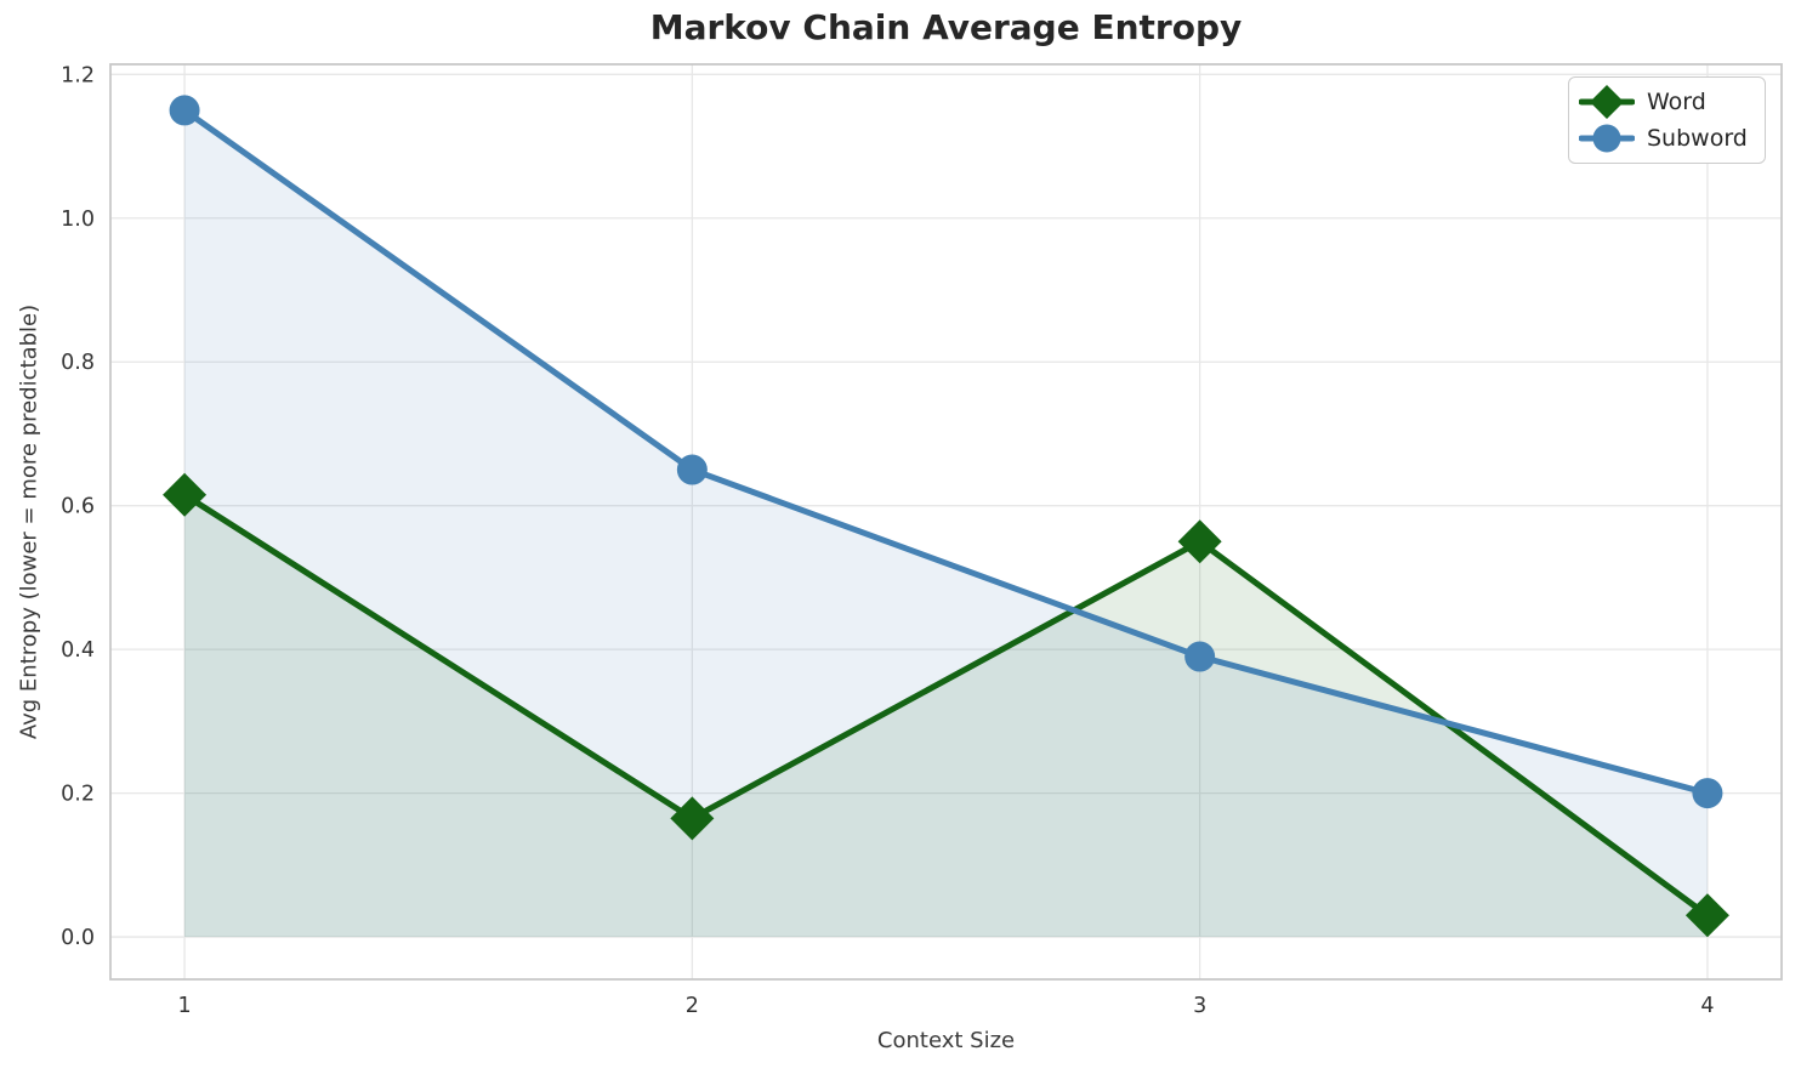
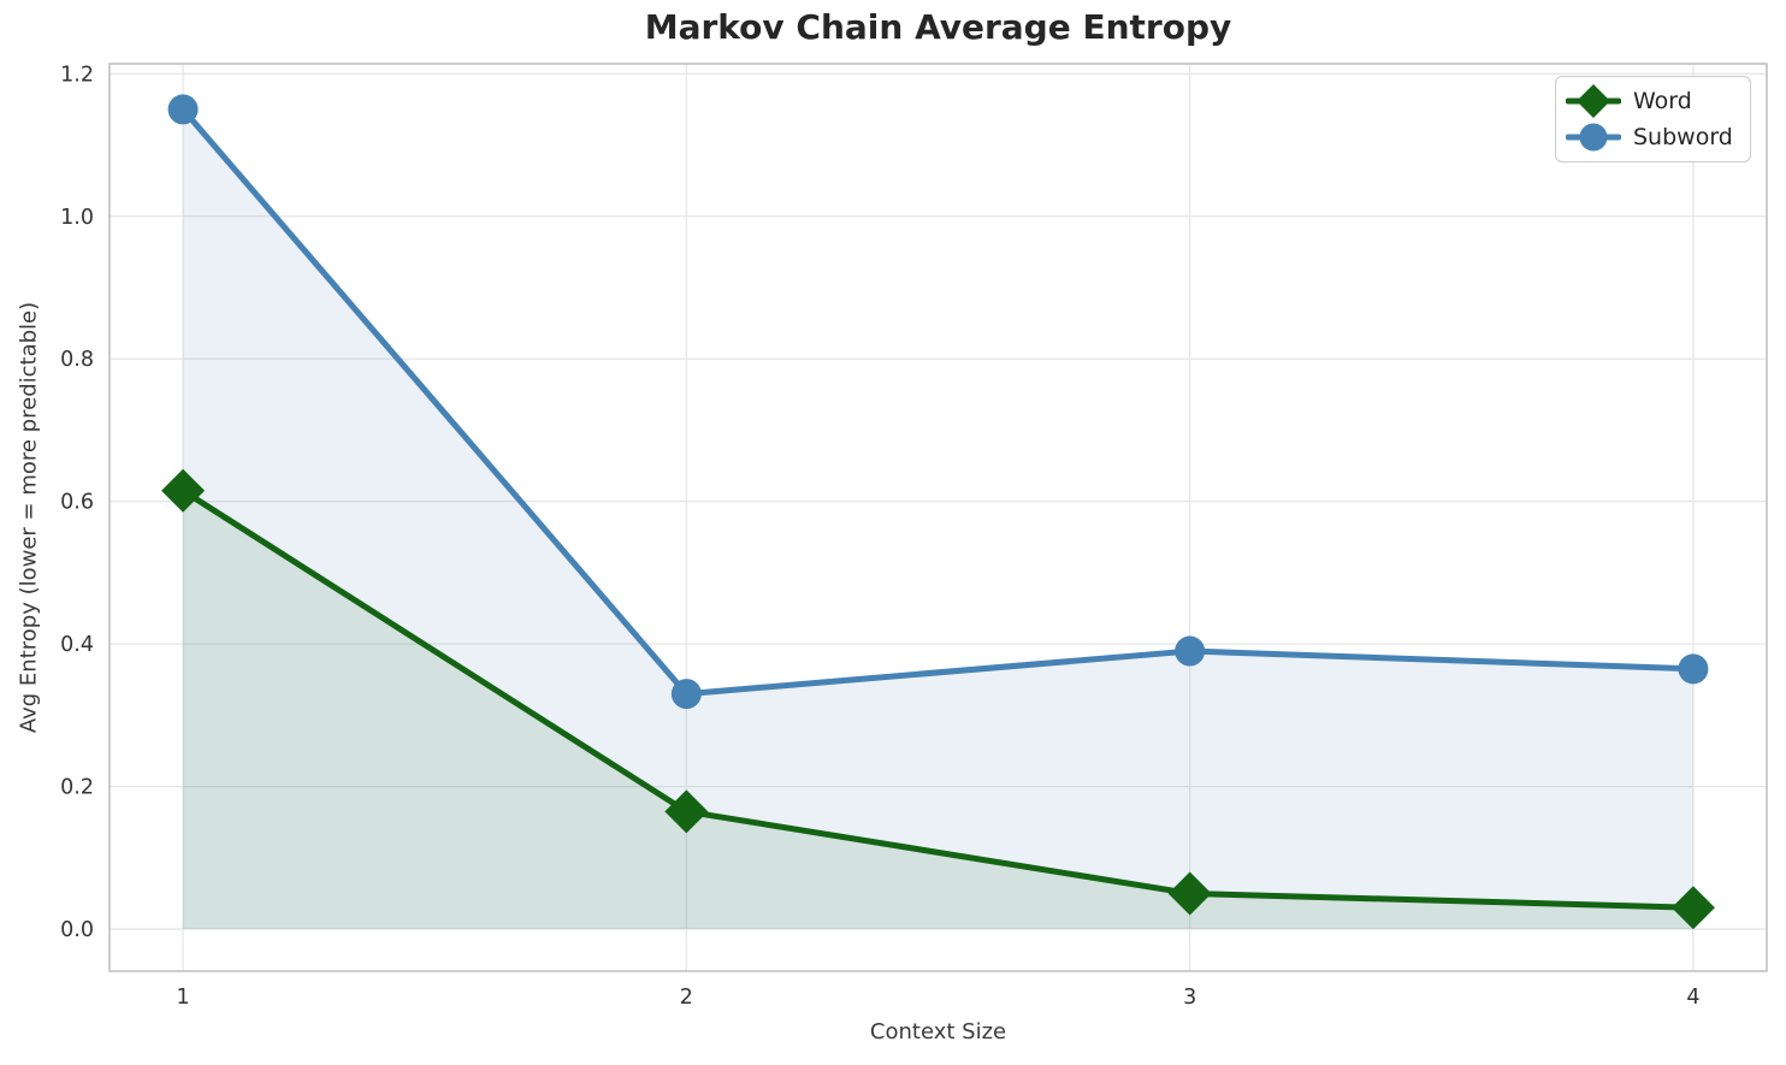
Subword/2: 0.65 -> 0.33
Word/3: 0.55 -> 0.05
Subword/4: 0.20 -> 0.36
